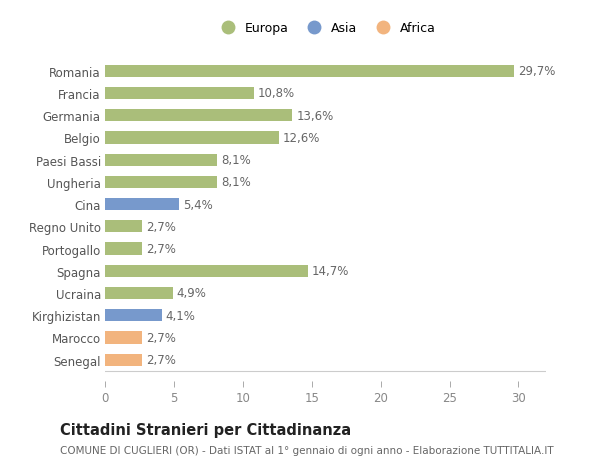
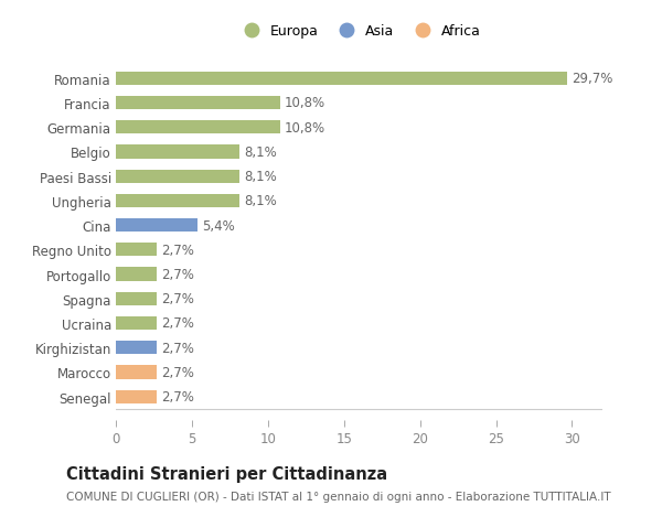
Germania: 13,6% -> 10,8%
Belgio: 12,6% -> 8,1%
Spagna: 14,7% -> 2,7%
Ucraina: 4,9% -> 2,7%
Kirghizistan: 4,1% -> 2,7%
